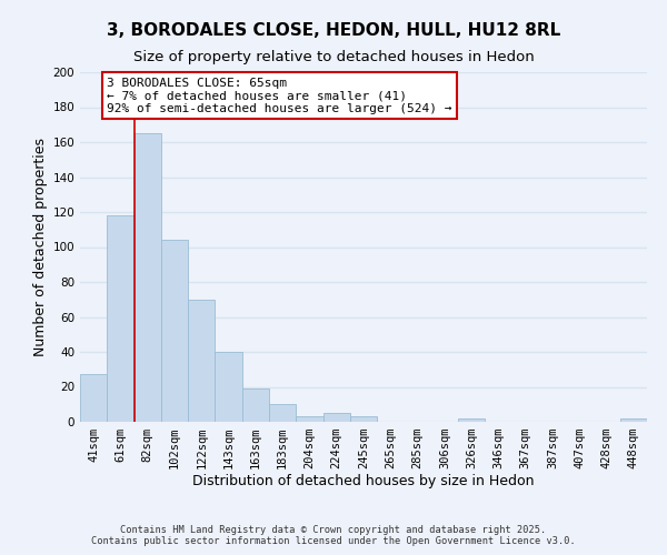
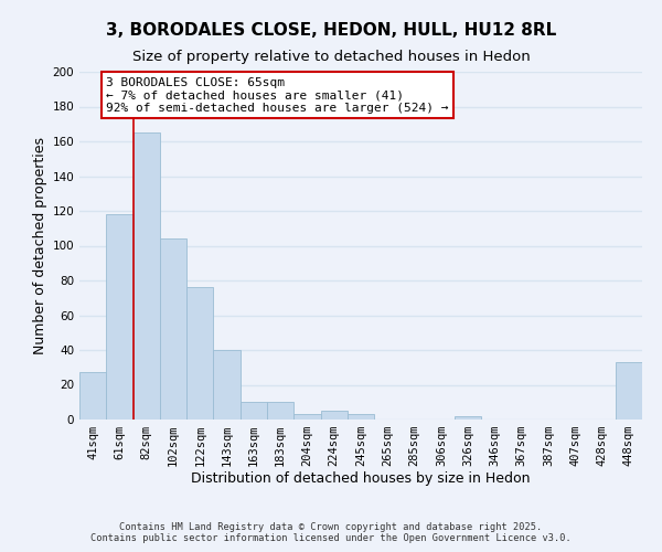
122sqm: 70 -> 76
163sqm: 19 -> 10
448sqm: 2 -> 33
